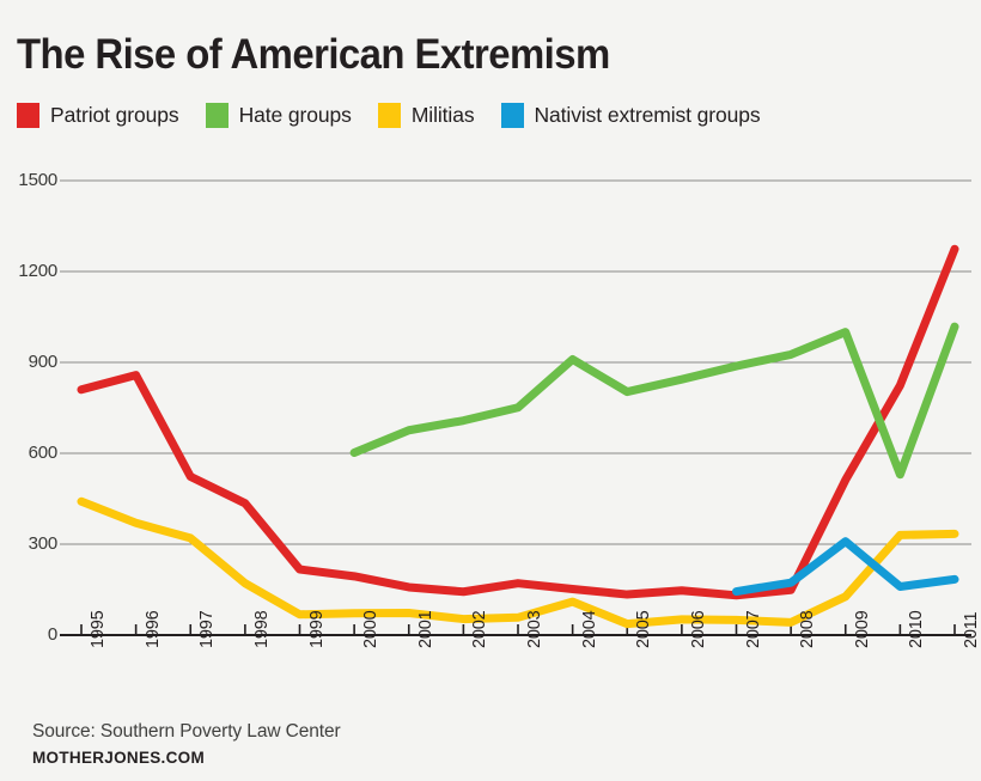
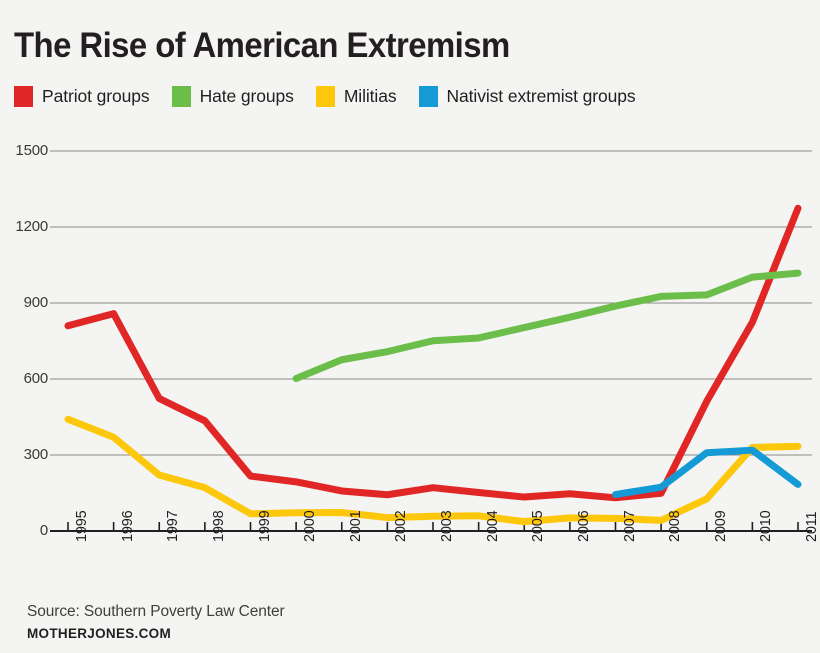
Militias/1997: 320 -> 220
Hate groups/2004: 910 -> 760
Militias/2004: 110 -> 60
Hate groups/2009: 1000 -> 930
Hate groups/2010: 530 -> 1000
Nativist extremist groups/2010: 160 -> 320
